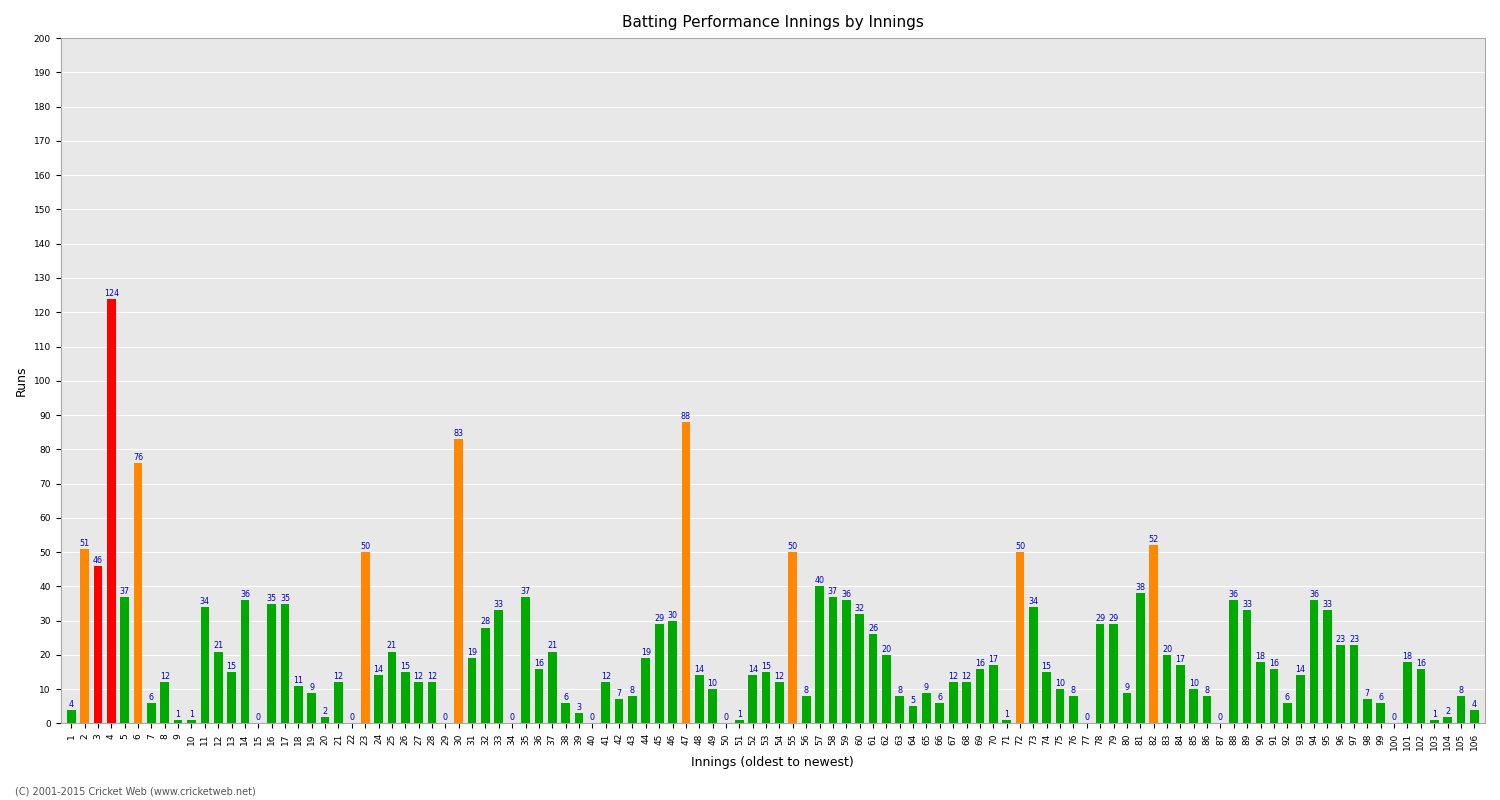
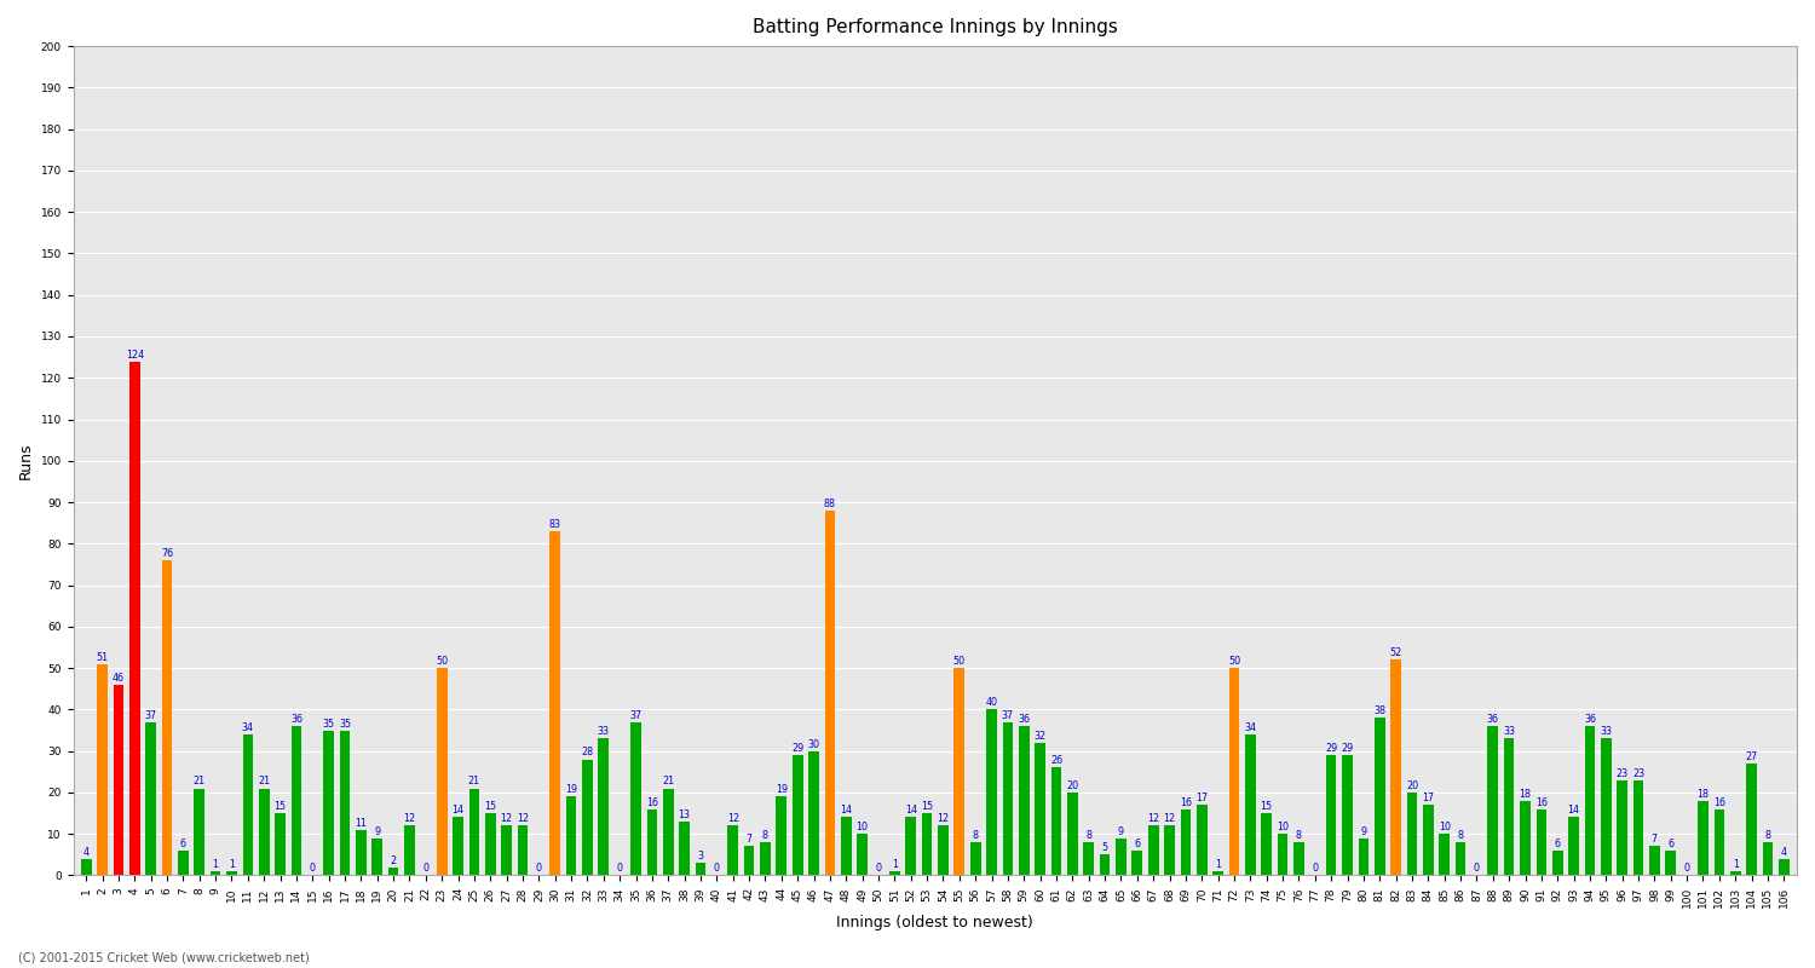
8: 12 -> 21
38: 6 -> 13
104: 2 -> 27
